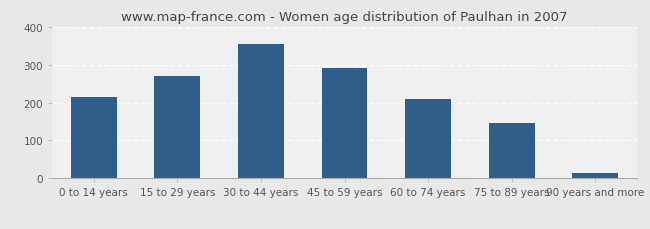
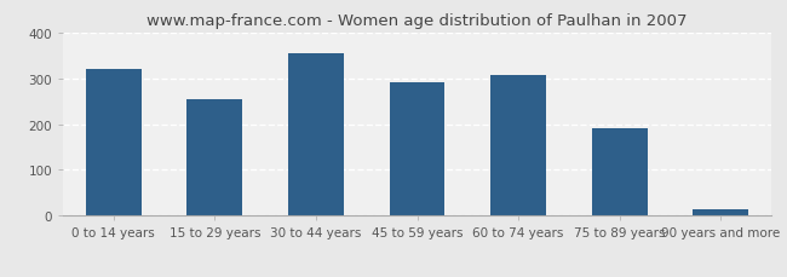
0 to 14 years: 215 -> 320
15 to 29 years: 270 -> 254
60 to 74 years: 210 -> 307
75 to 89 years: 145 -> 191
